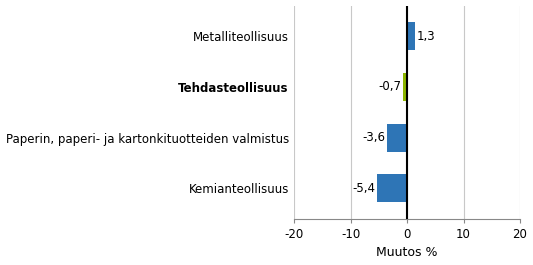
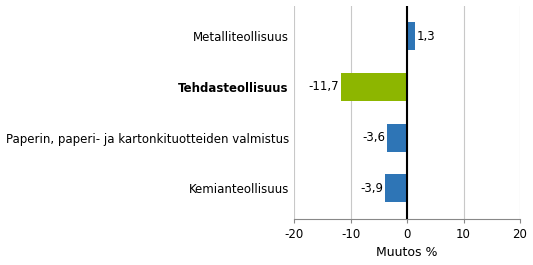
Tehdasteollisuus: -0,7 -> -11,7
Kemianteollisuus: -5,4 -> -3,9
